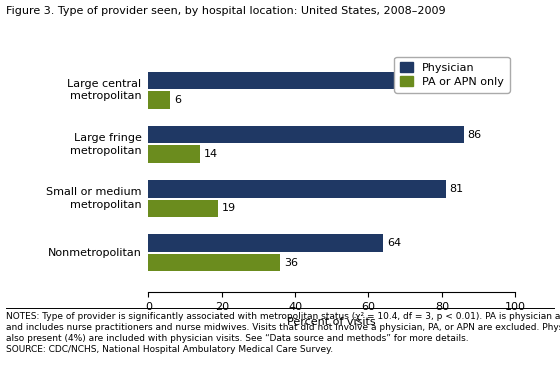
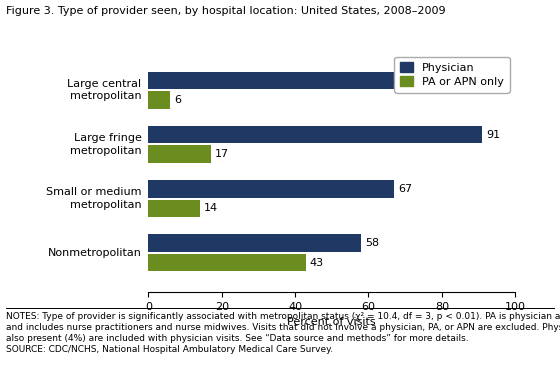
Physician/Large fringe metropolitan: 86 -> 91
PA or APN only/Large fringe metropolitan: 14 -> 17
Physician/Small or medium metropolitan: 81 -> 67
PA or APN only/Small or medium metropolitan: 19 -> 14
Physician/Nonmetropolitan: 64 -> 58
PA or APN only/Nonmetropolitan: 36 -> 43
